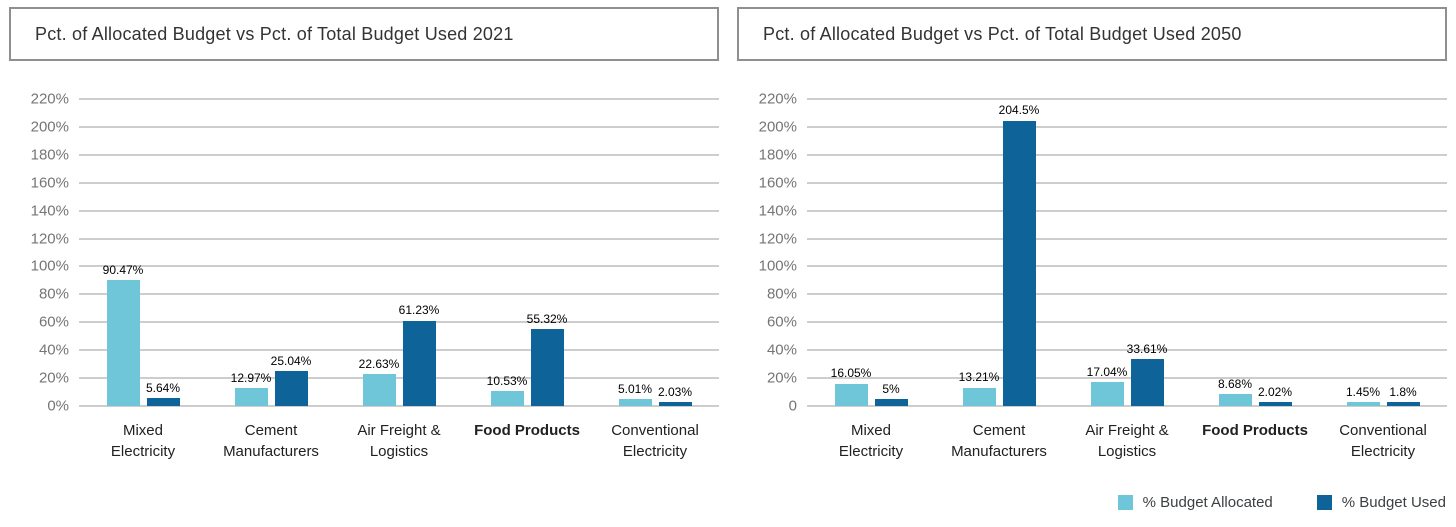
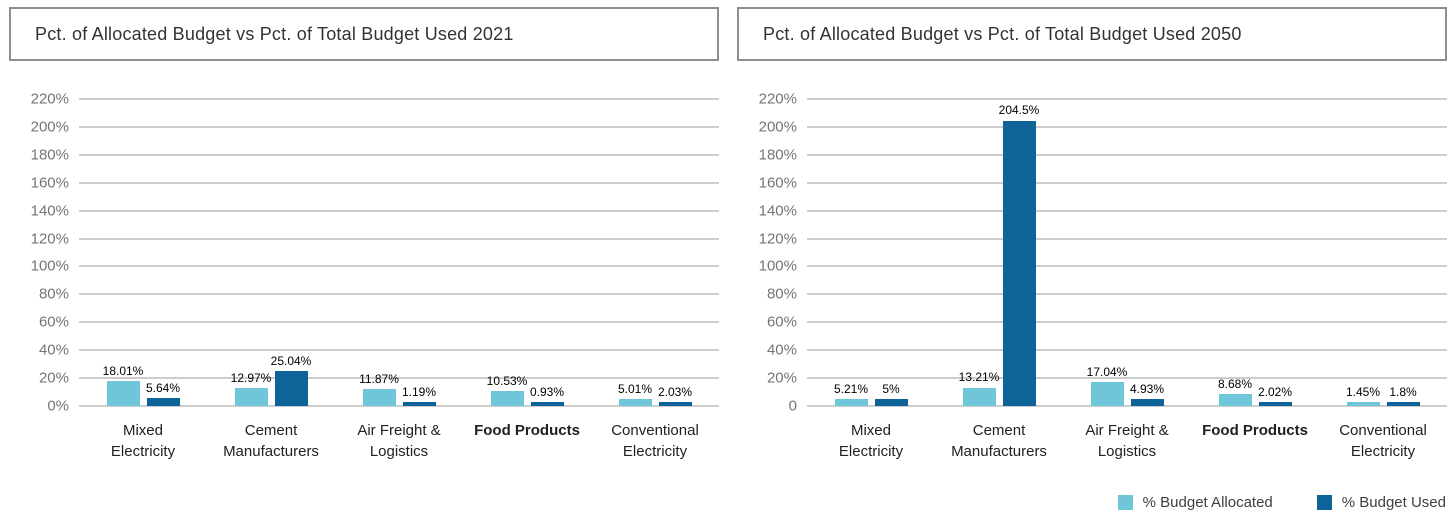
Pct. of Allocated Budget vs Pct. of Total Budget Used 2021/% Budget Allocated/Mixed Electricity: 90.47% -> 18.01%
Pct. of Allocated Budget vs Pct. of Total Budget Used 2021/% Budget Allocated/Air Freight & Logistics: 22.63% -> 11.87%
Pct. of Allocated Budget vs Pct. of Total Budget Used 2021/% Budget Used/Air Freight & Logistics: 61.23% -> 1.19%
Pct. of Allocated Budget vs Pct. of Total Budget Used 2021/% Budget Used/Food Products: 55.32% -> 0.93%
Pct. of Allocated Budget vs Pct. of Total Budget Used 2050/% Budget Allocated/Mixed Electricity: 16.05% -> 5.21%
Pct. of Allocated Budget vs Pct. of Total Budget Used 2050/% Budget Used/Air Freight & Logistics: 33.61% -> 4.93%
